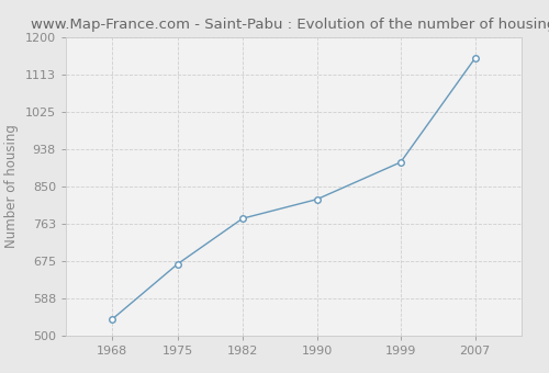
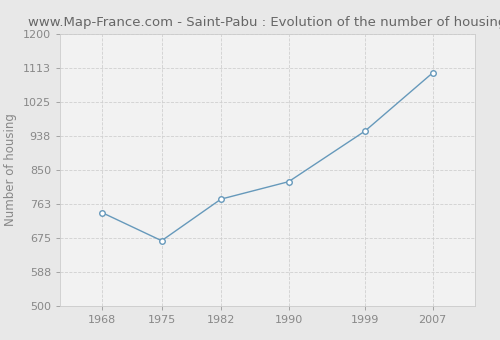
1968: 539 -> 740
1999: 907 -> 950
2007: 1151 -> 1100
